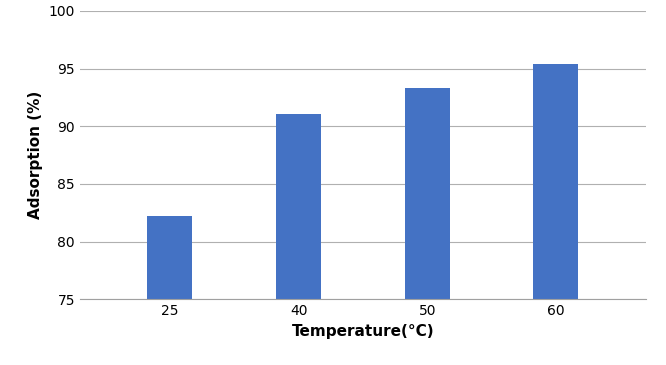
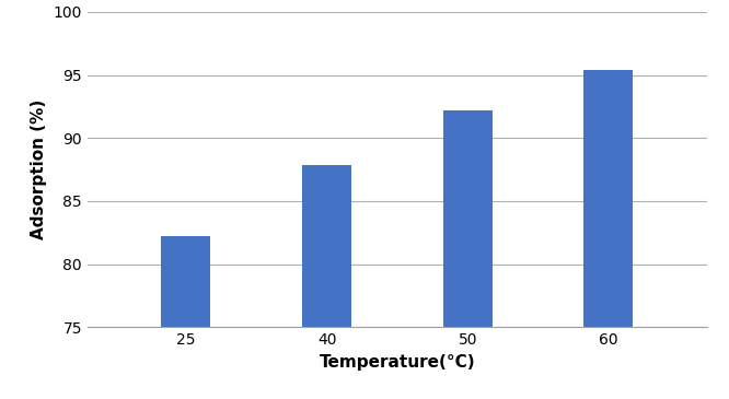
40: 91.1 -> 87.9
50: 93.3 -> 92.2
